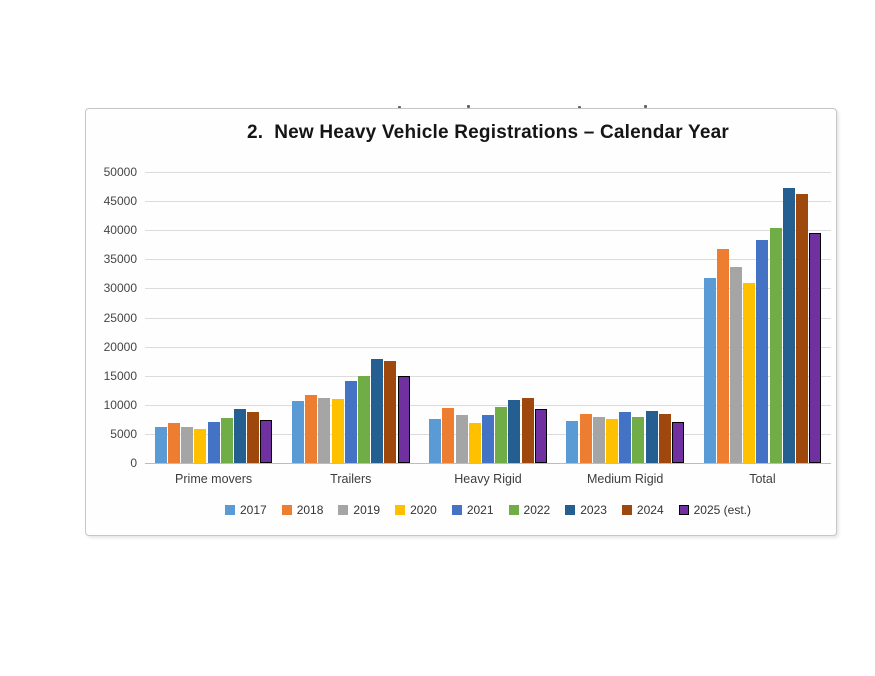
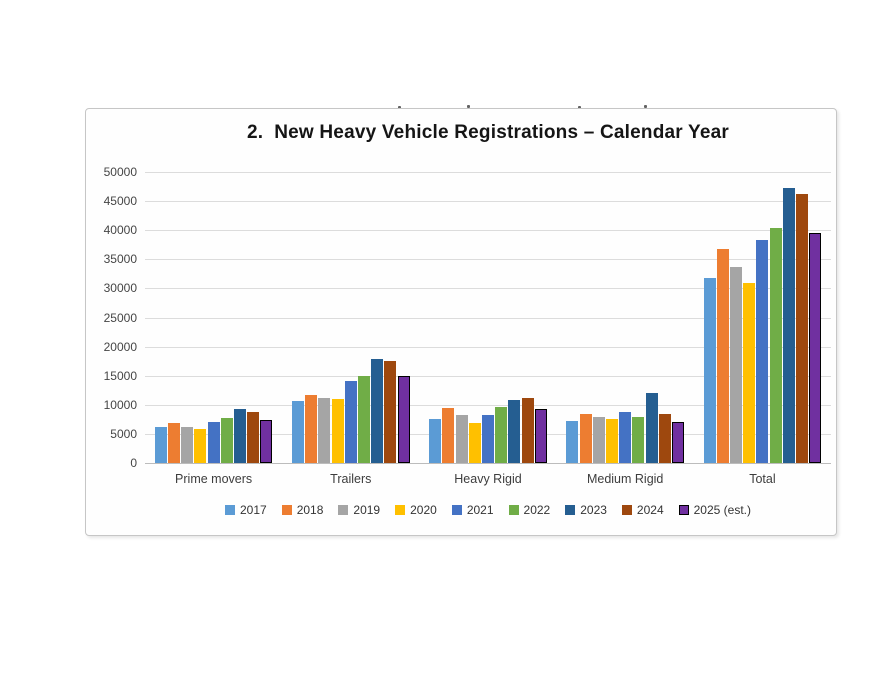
2023/Medium Rigid: 9000 -> 12000
